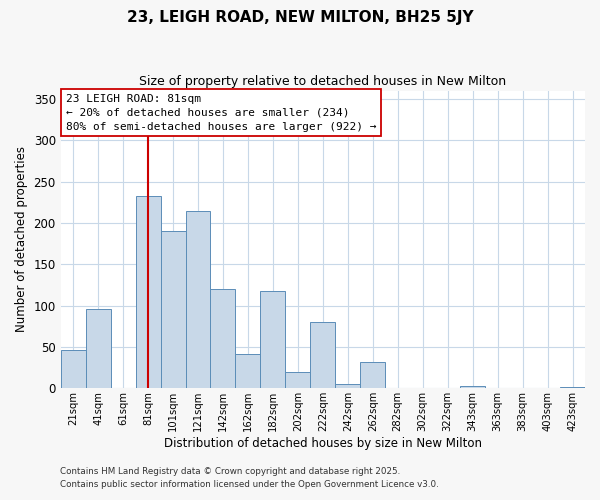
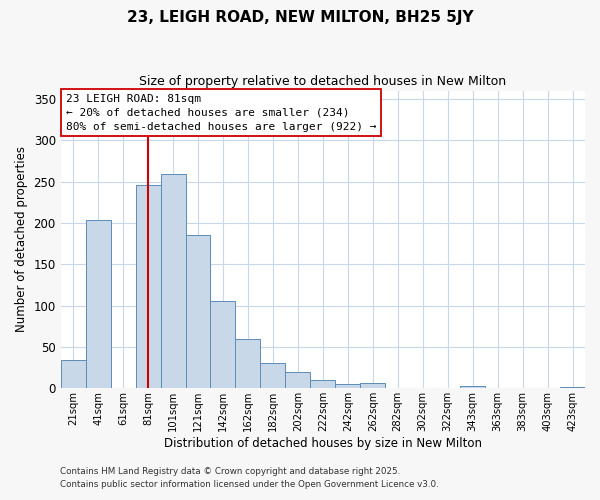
21sqm: 46 -> 34
41sqm: 96 -> 203
81sqm: 232 -> 246
101sqm: 190 -> 259
121sqm: 214 -> 185
142sqm: 120 -> 106
162sqm: 42 -> 60
182sqm: 118 -> 30
222sqm: 80 -> 10
262sqm: 32 -> 6
